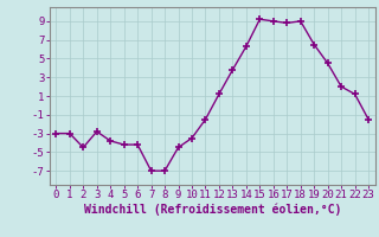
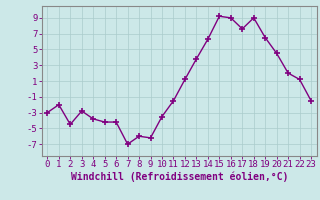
1: -3.0 -> -2.0
8: -7.0 -> -6.0
9: -4.5 -> -6.2
17: 8.8 -> 7.6
